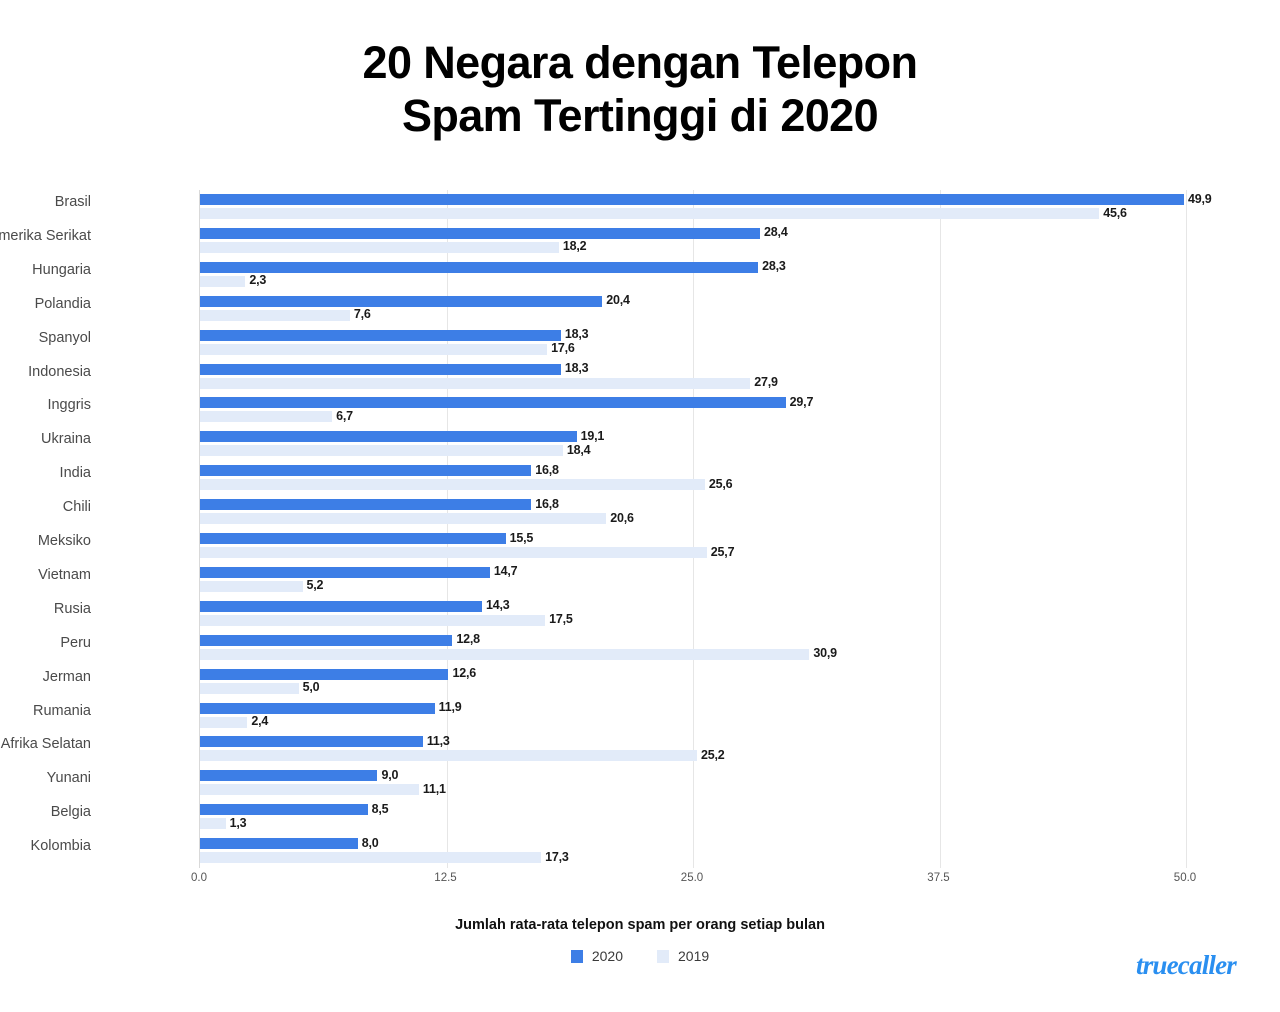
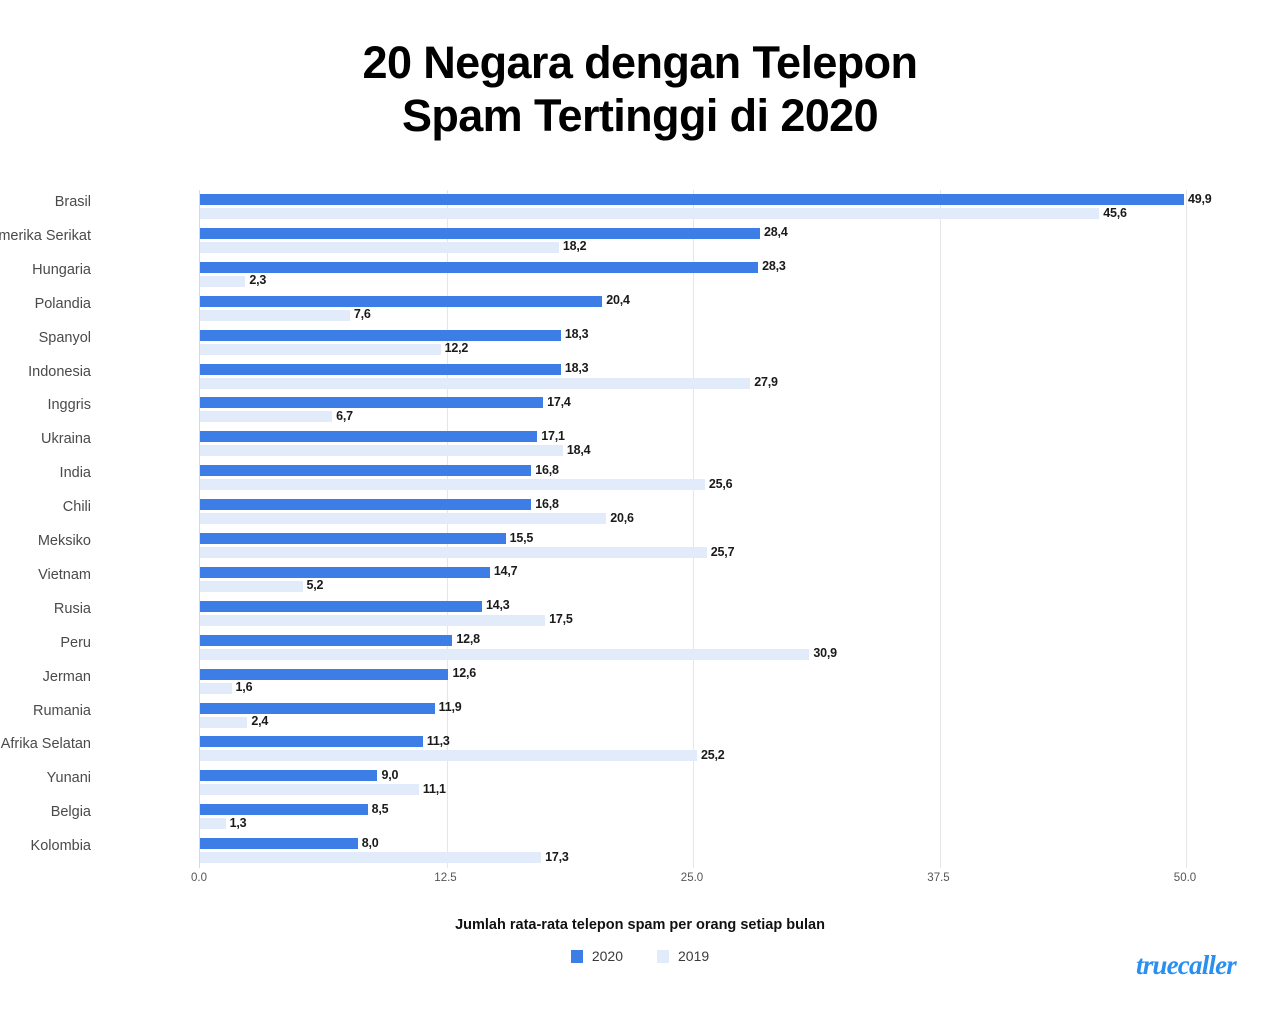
2019/Spanyol: 17,6 -> 12,2
2020/Inggris: 29,7 -> 17,4
2020/Ukraina: 19,1 -> 17,1
2019/Jerman: 5,0 -> 1,6
